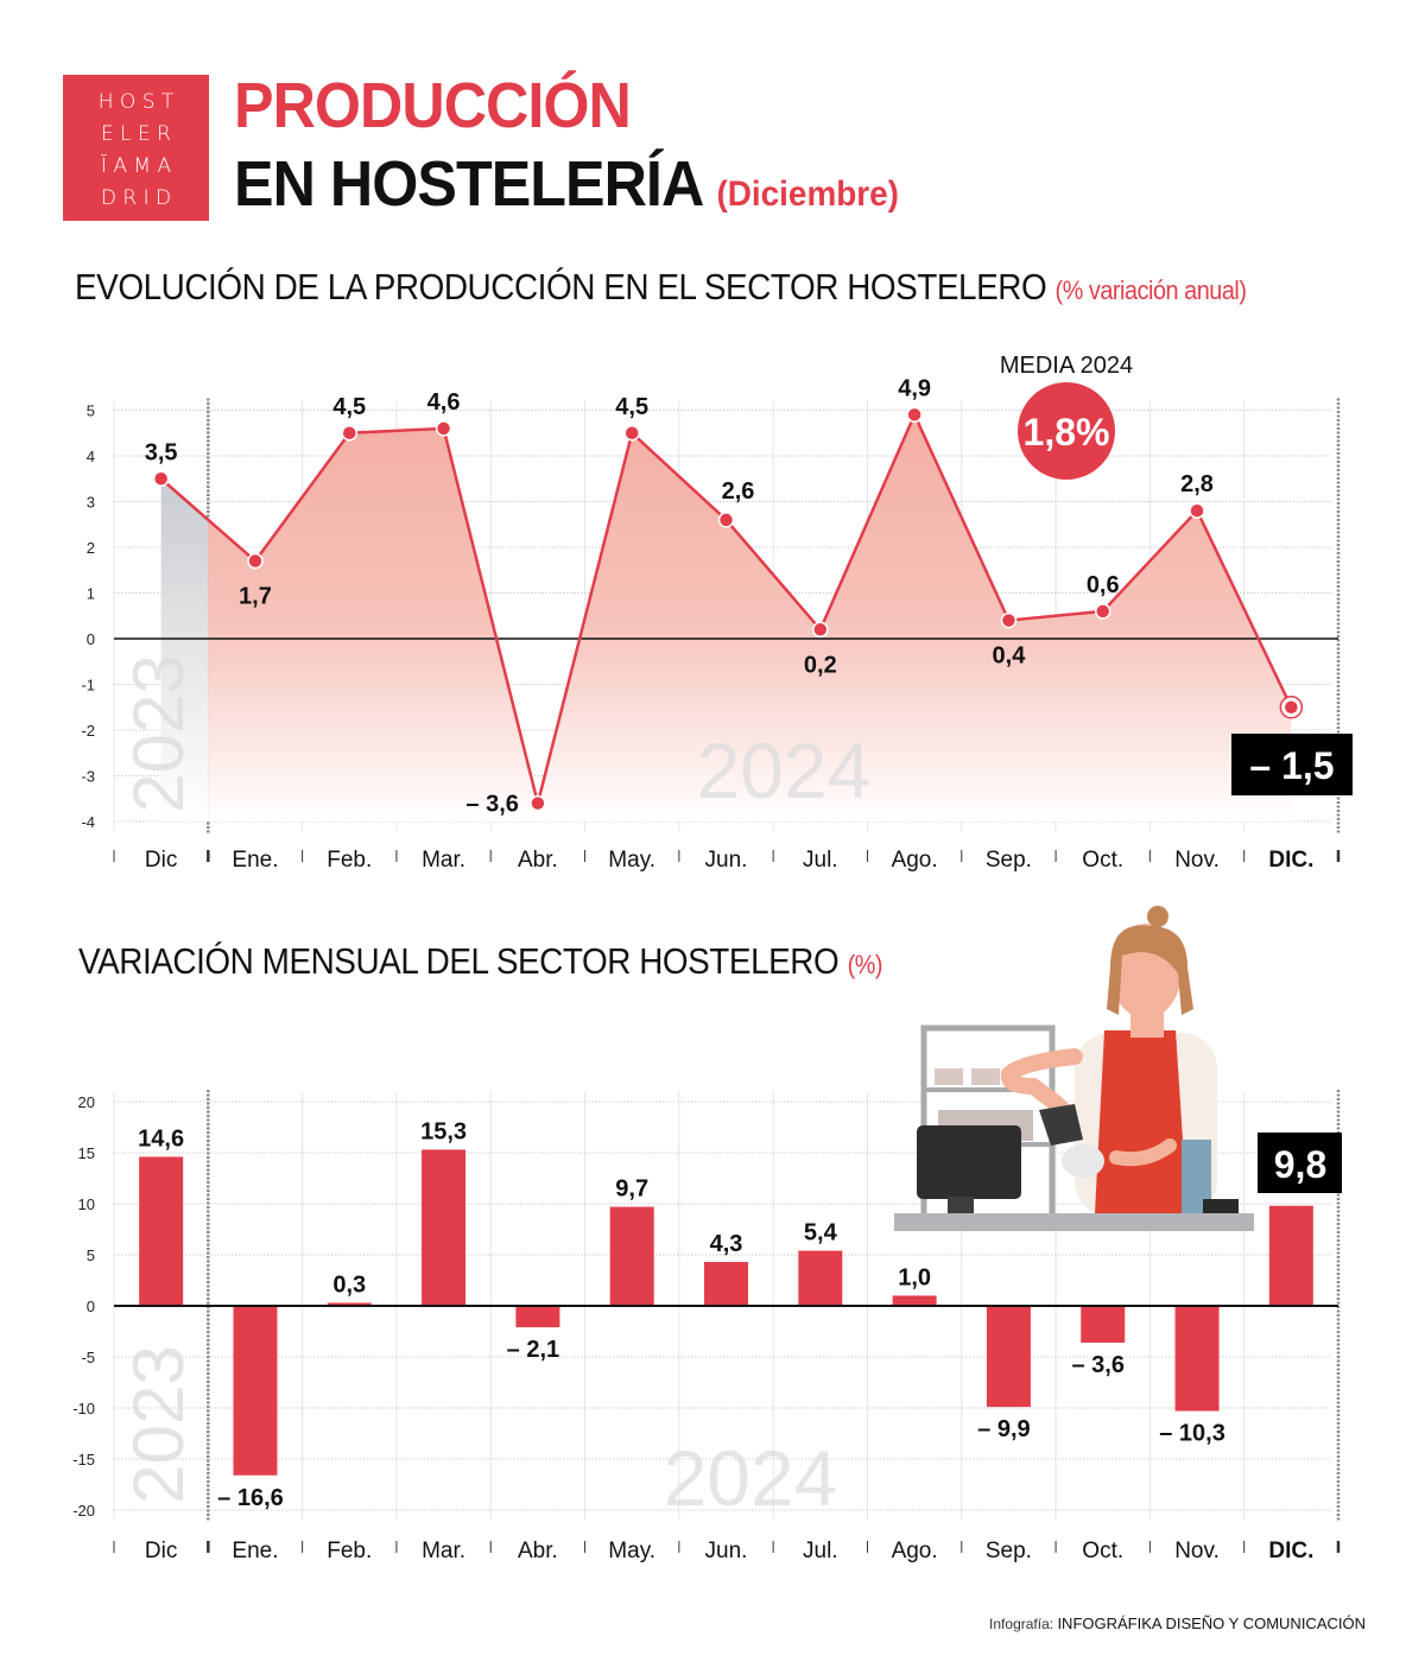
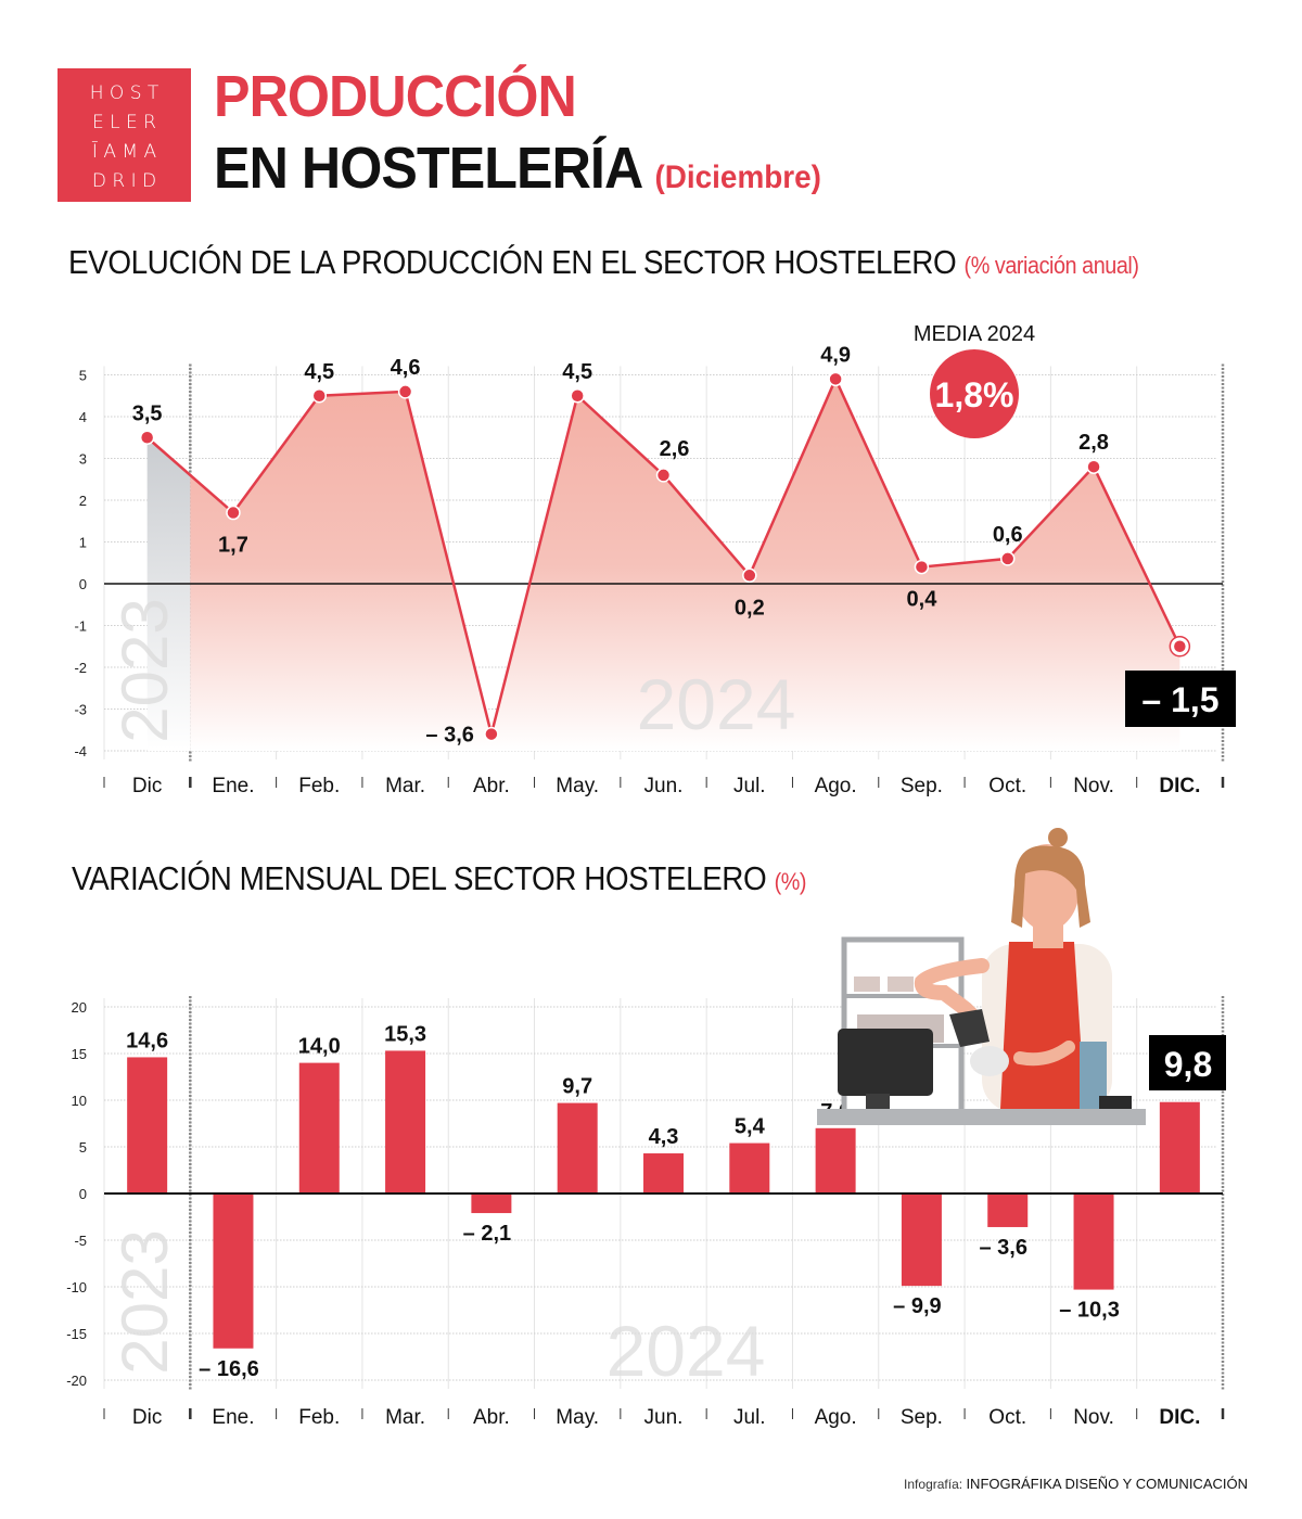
VARIACIÓN MENSUAL DEL SECTOR HOSTELERO/Feb.: 0,3 -> 14,0
VARIACIÓN MENSUAL DEL SECTOR HOSTELERO/Ago.: 1,0 -> 7,0
